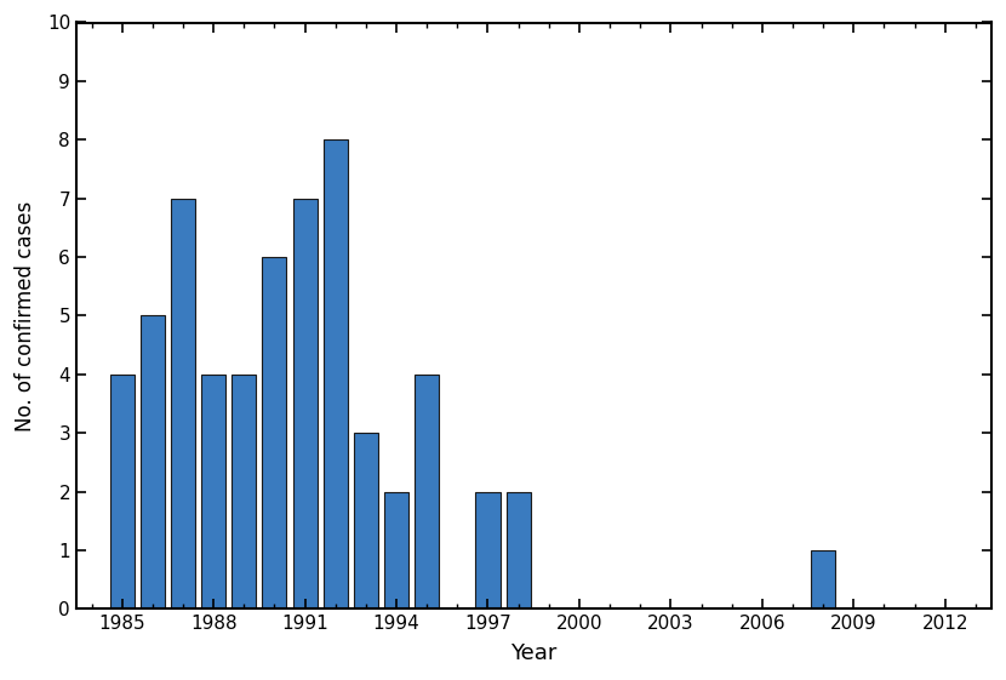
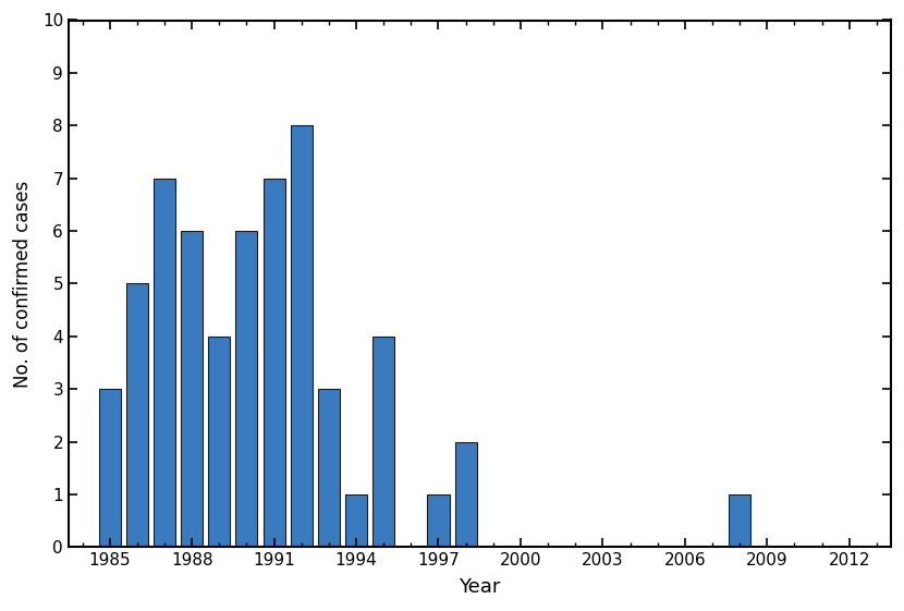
1985: 4 -> 3
1988: 4 -> 6
1994: 2 -> 1
1997: 2 -> 1
